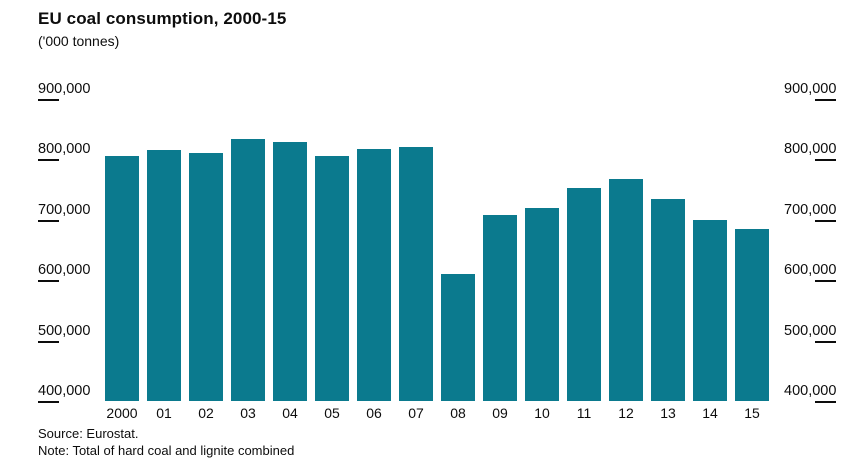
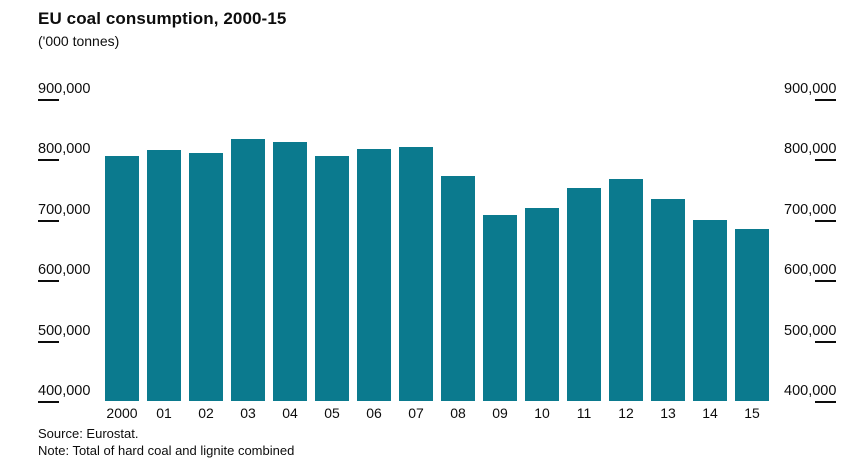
08: 610000 -> 770000
